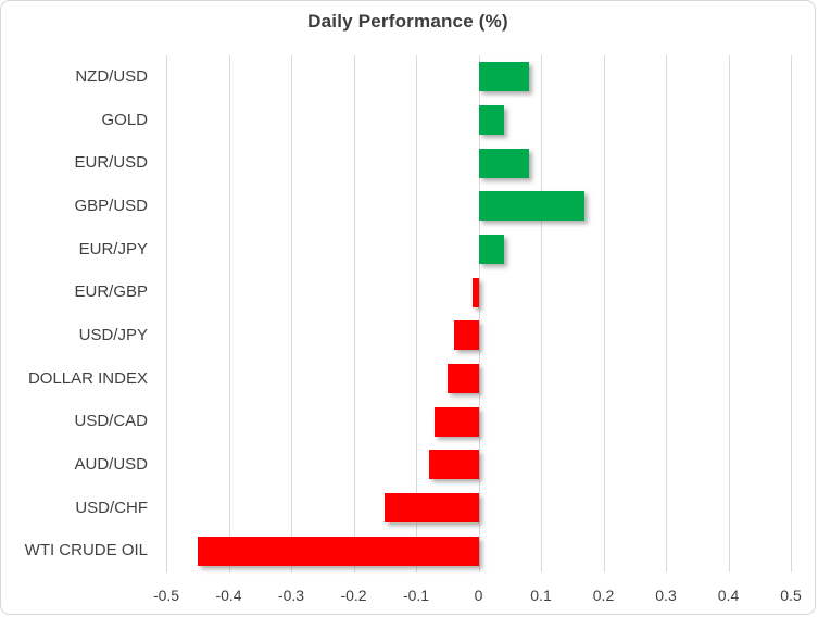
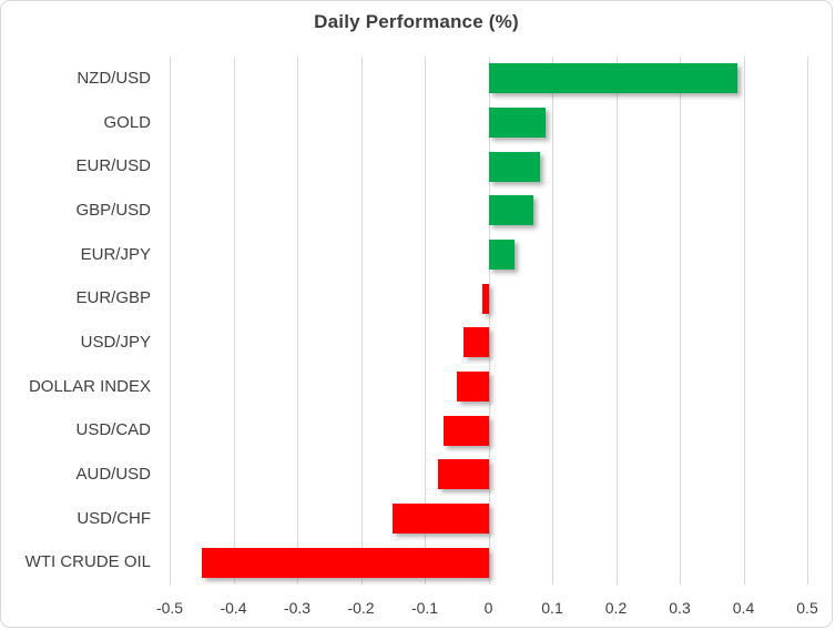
NZD/USD: 0.08 -> 0.39
GOLD: 0.04 -> 0.09
GBP/USD: 0.17 -> 0.07
